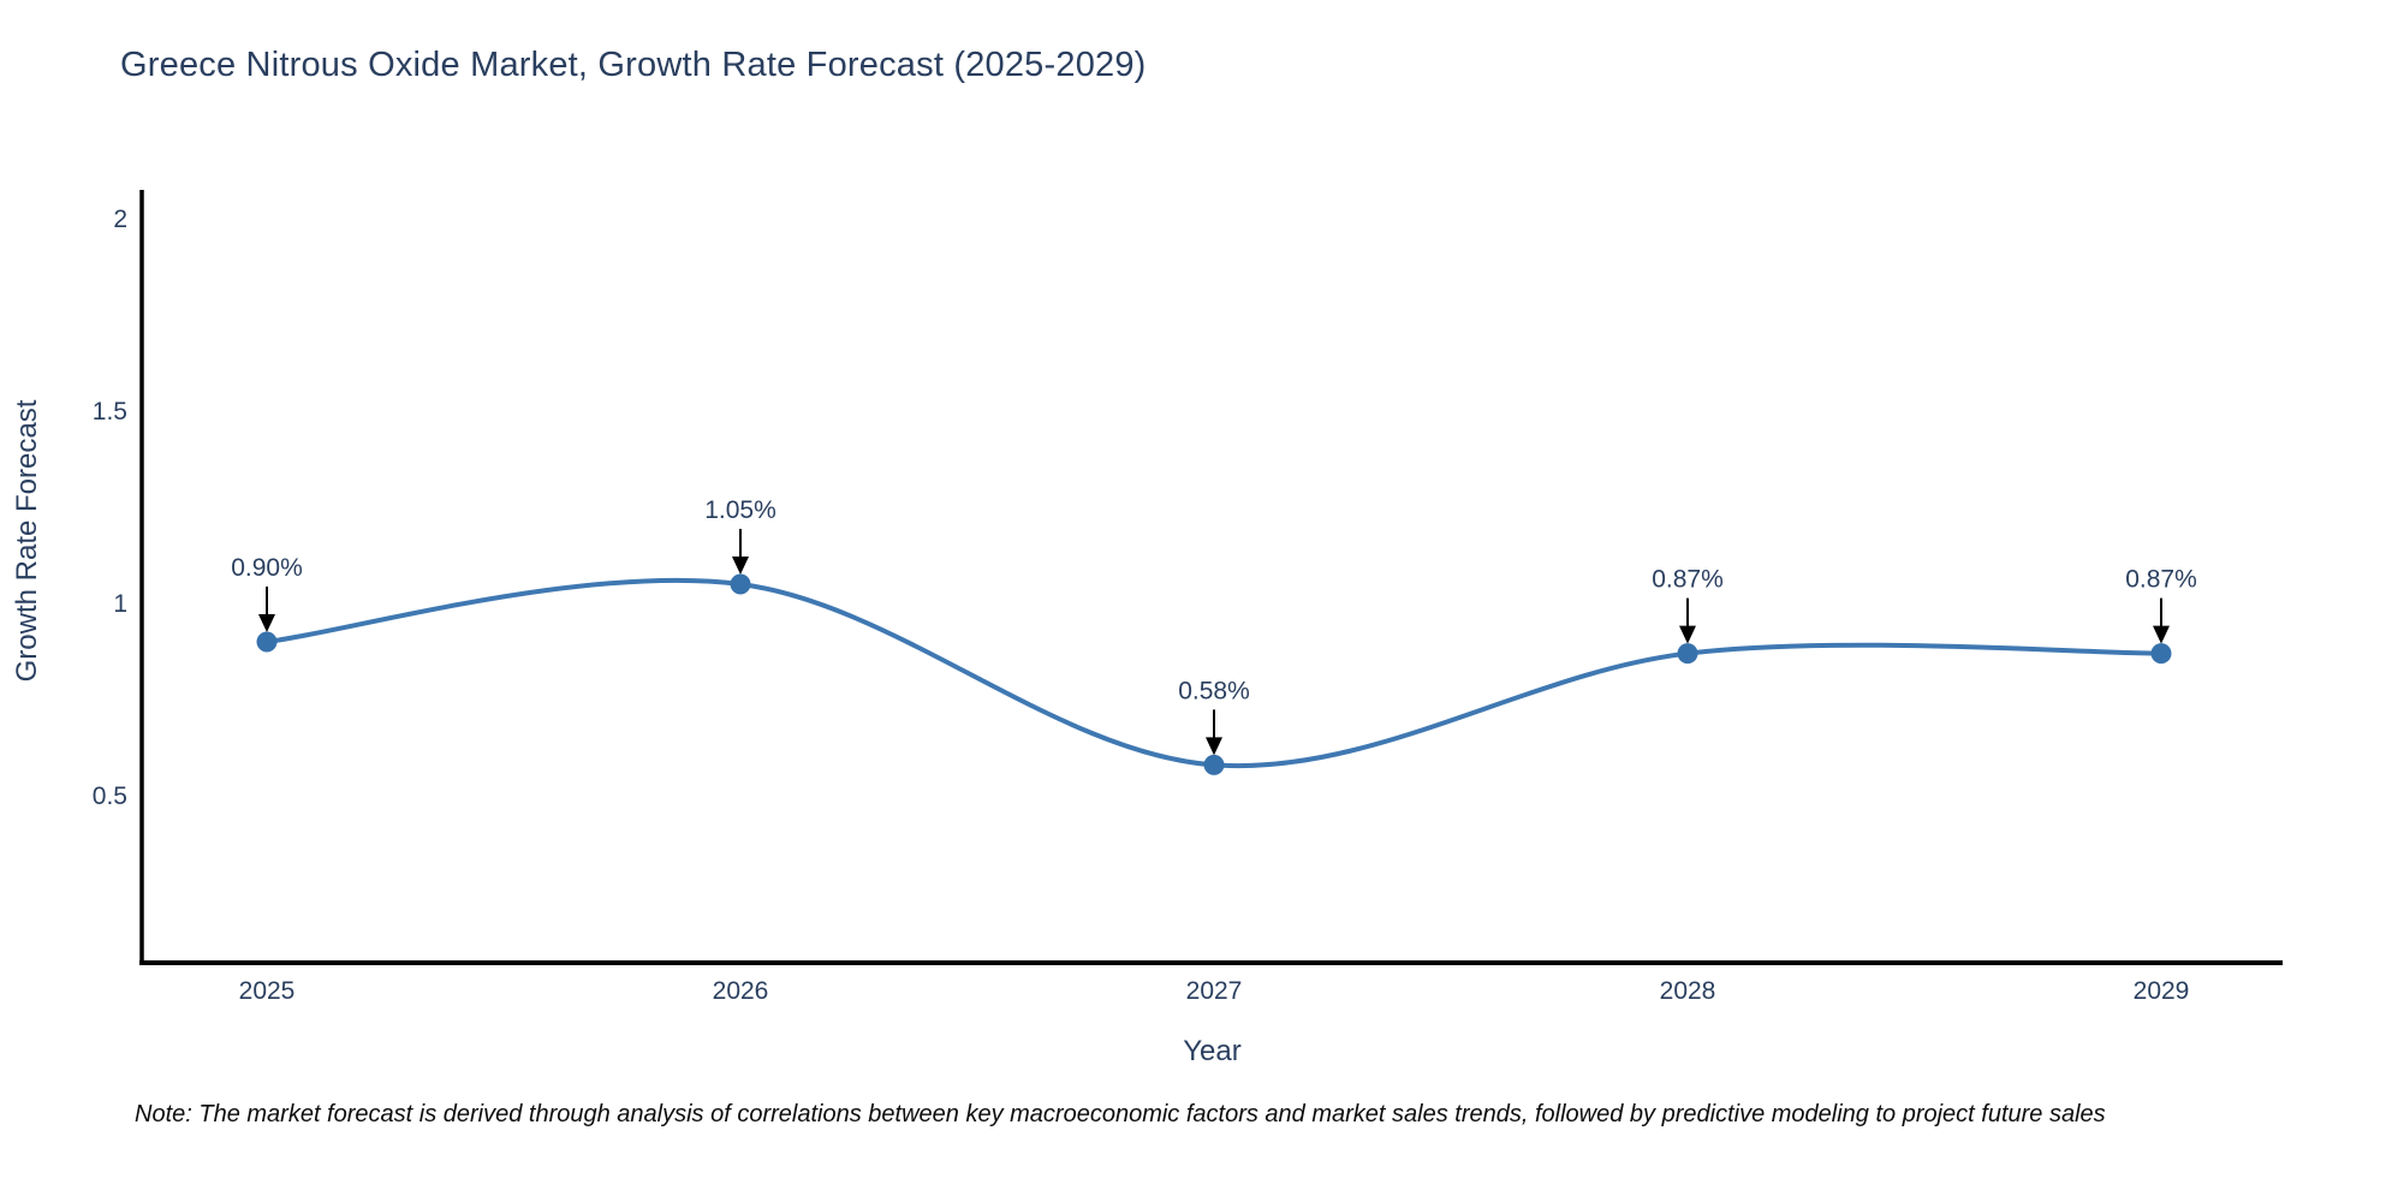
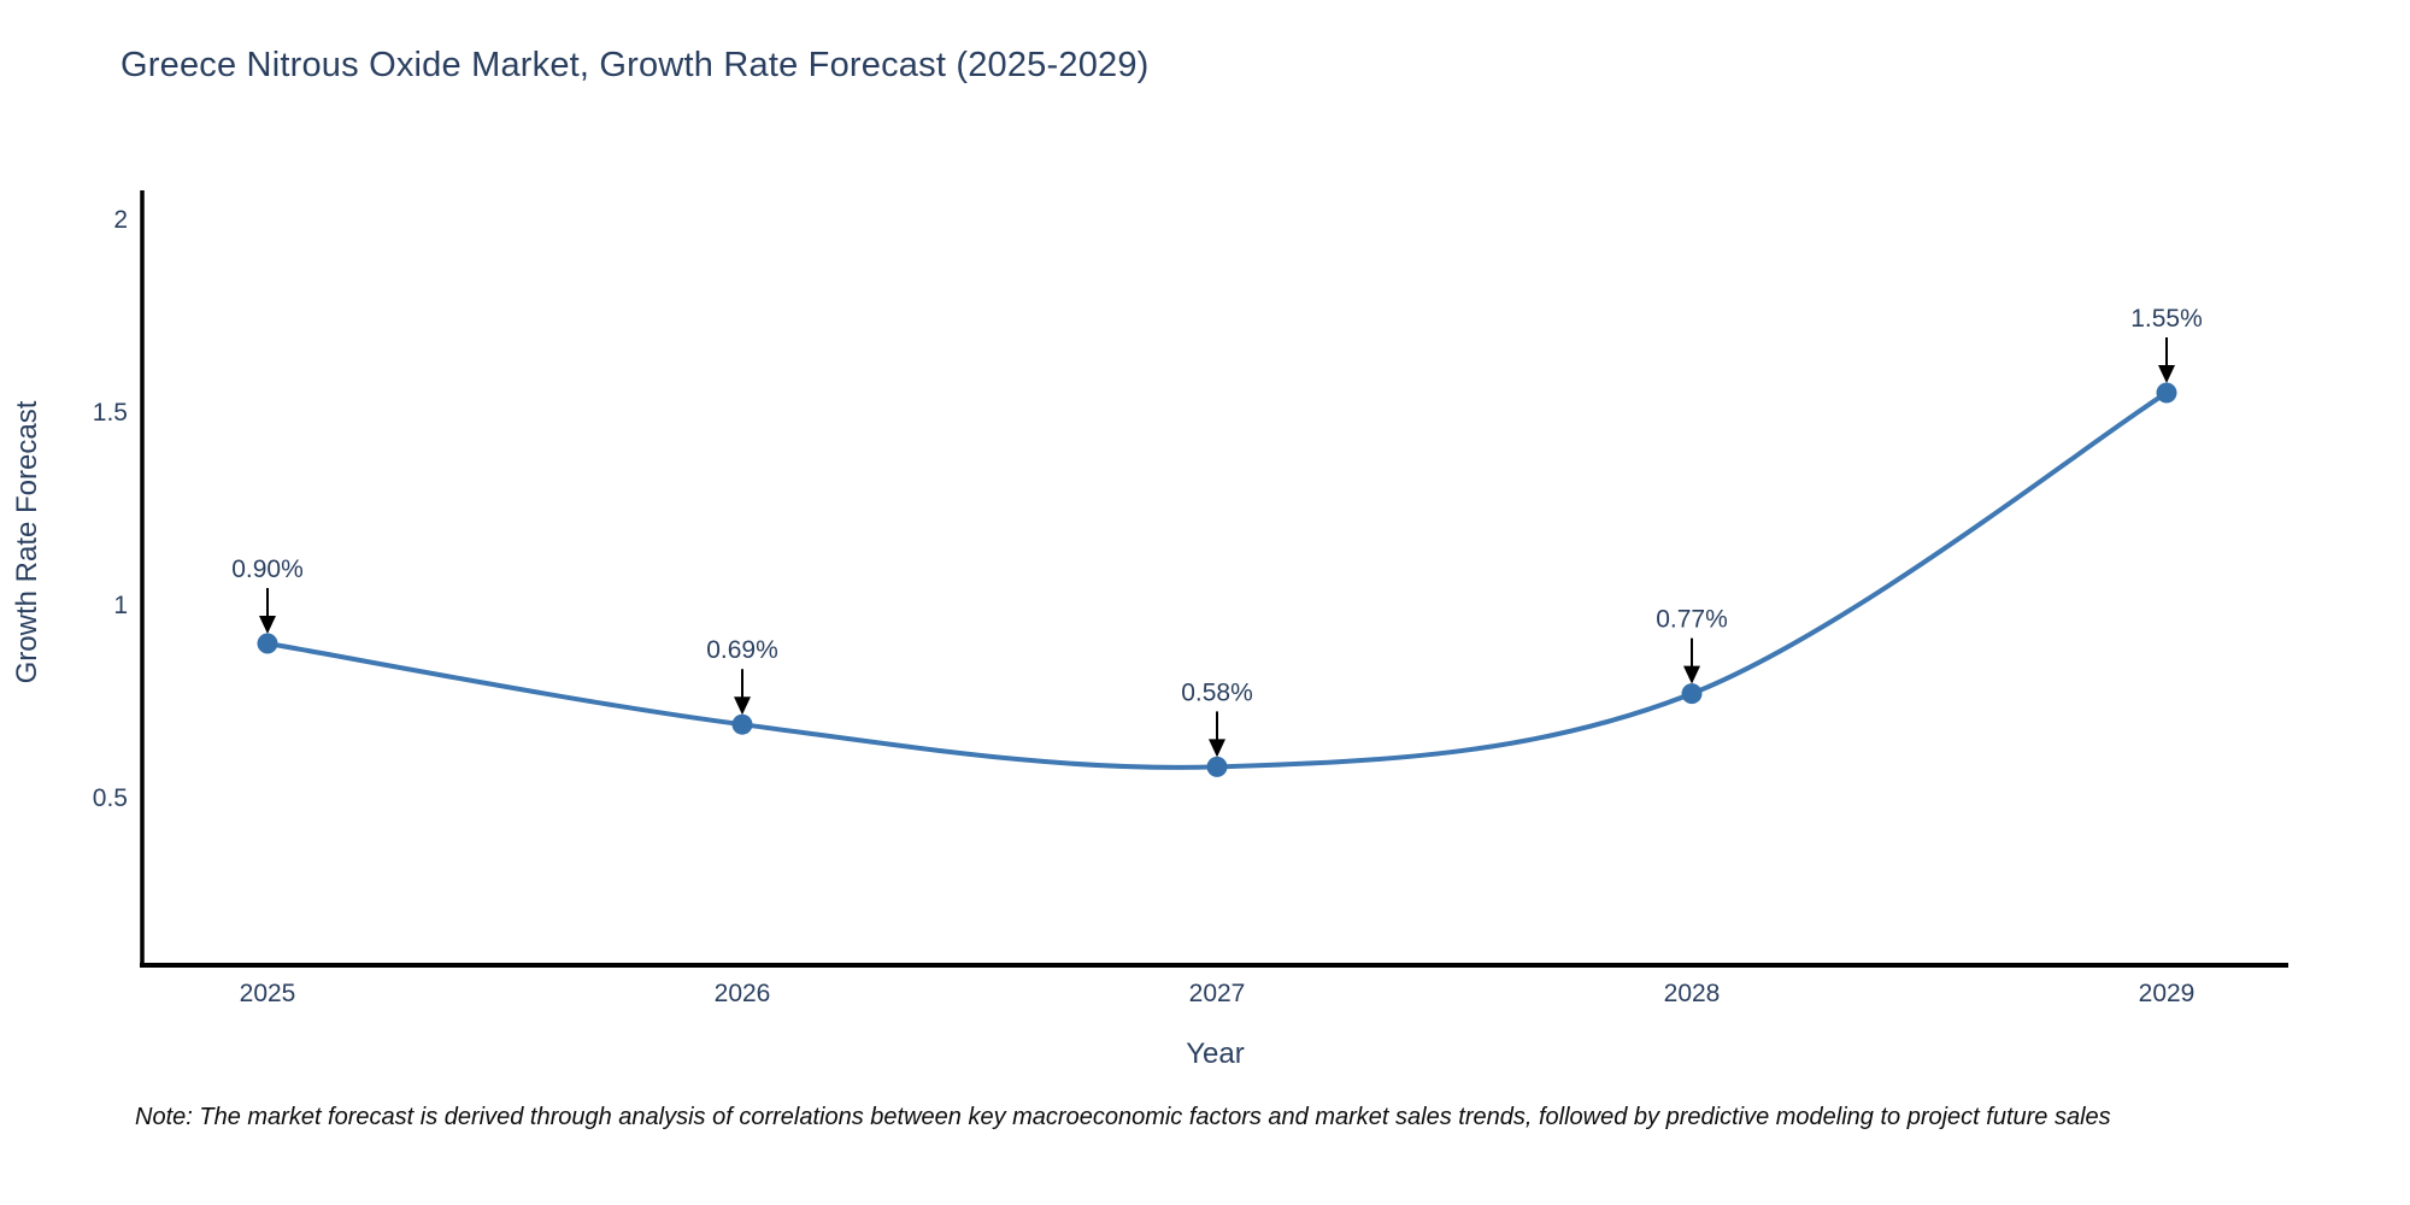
2026: 1.05% -> 0.69%
2028: 0.87% -> 0.77%
2029: 0.87% -> 1.55%
